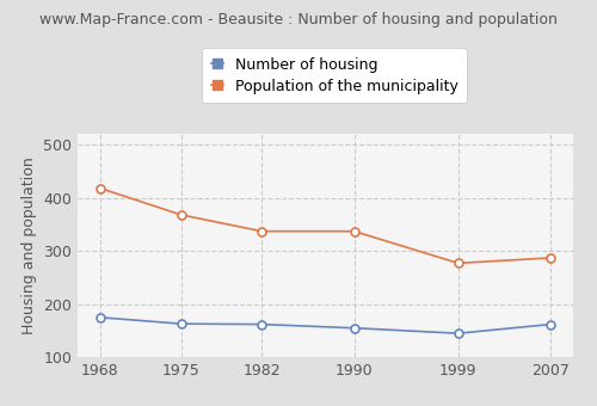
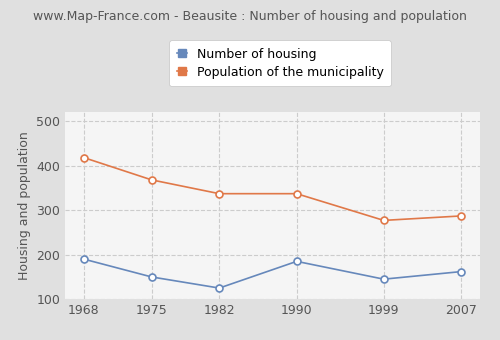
Number of housing/1968: 175 -> 190
Number of housing/1975: 163 -> 150
Number of housing/1982: 162 -> 125
Number of housing/1990: 155 -> 185
